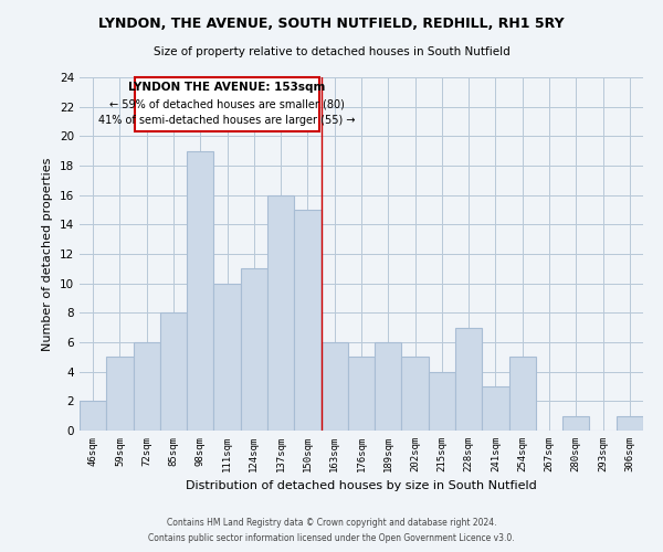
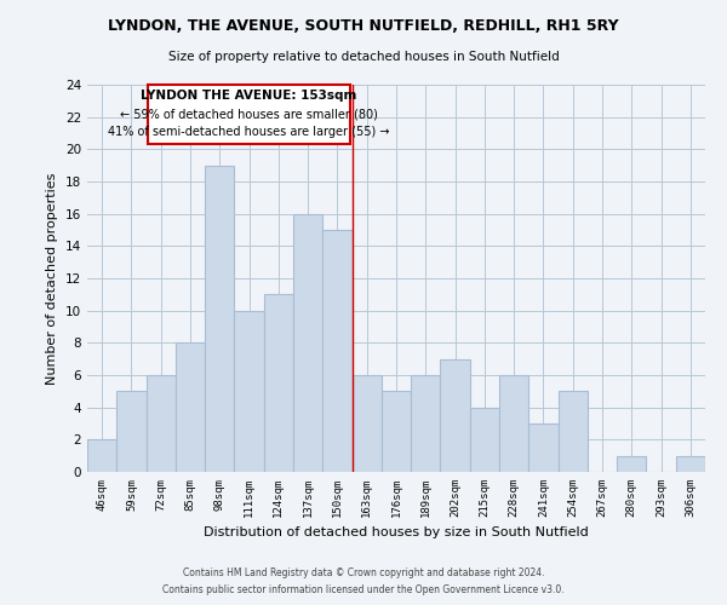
202sqm: 5 -> 7
228sqm: 7 -> 6
